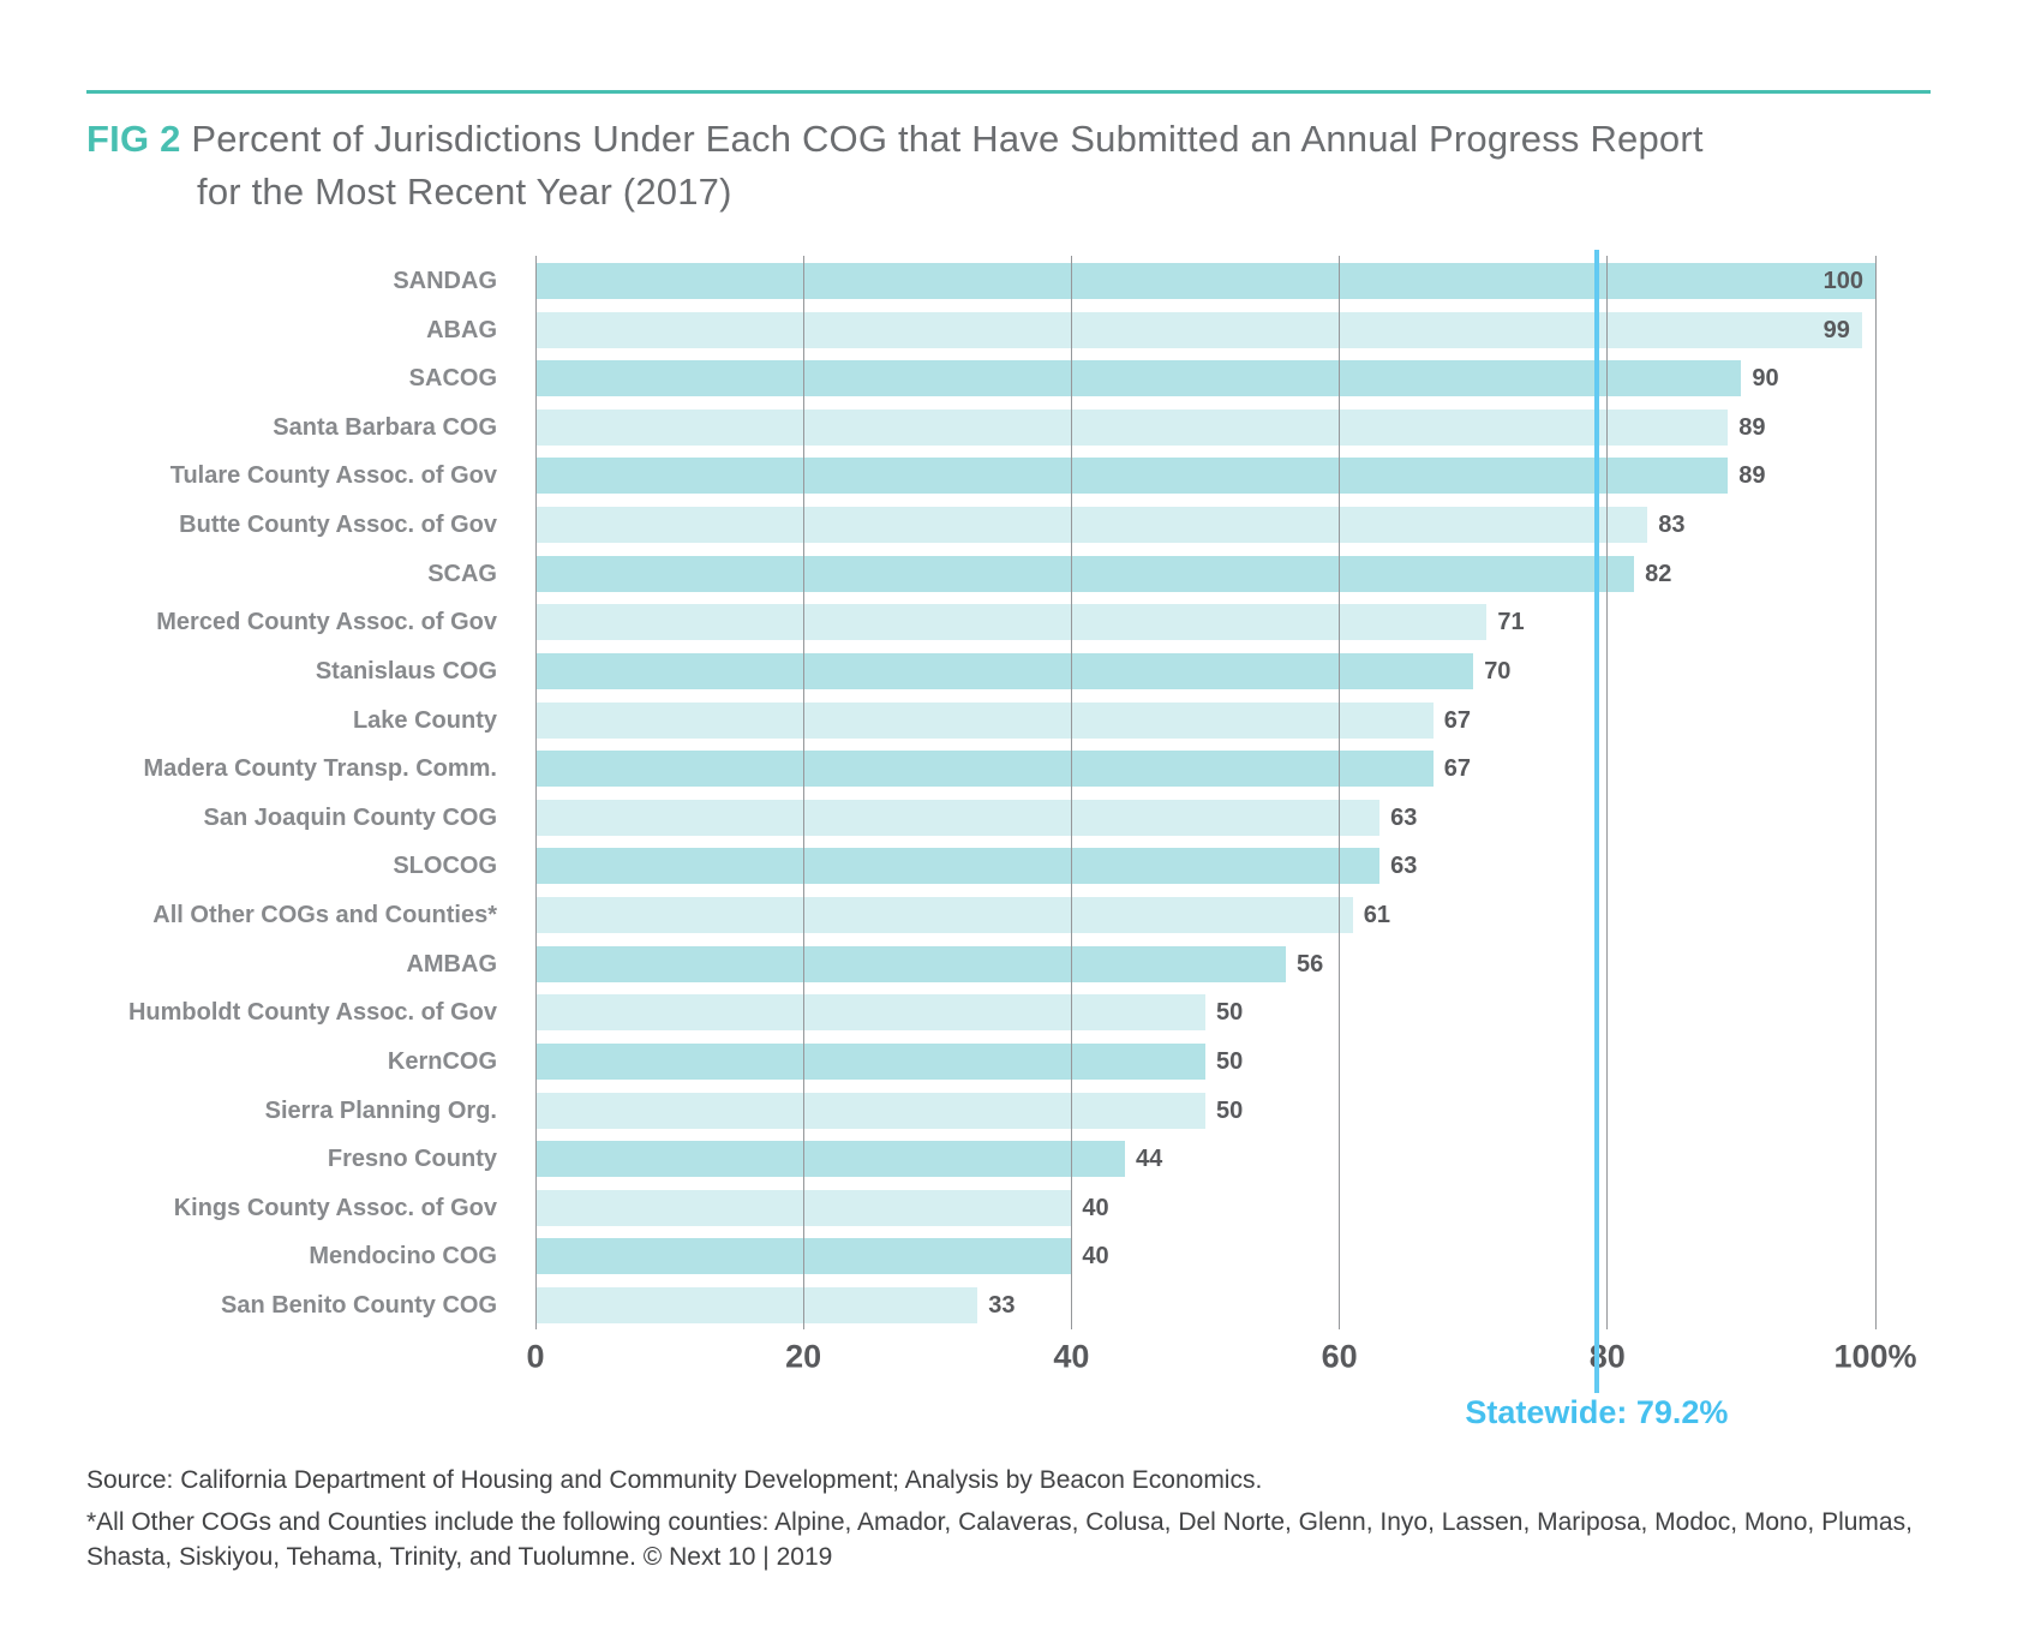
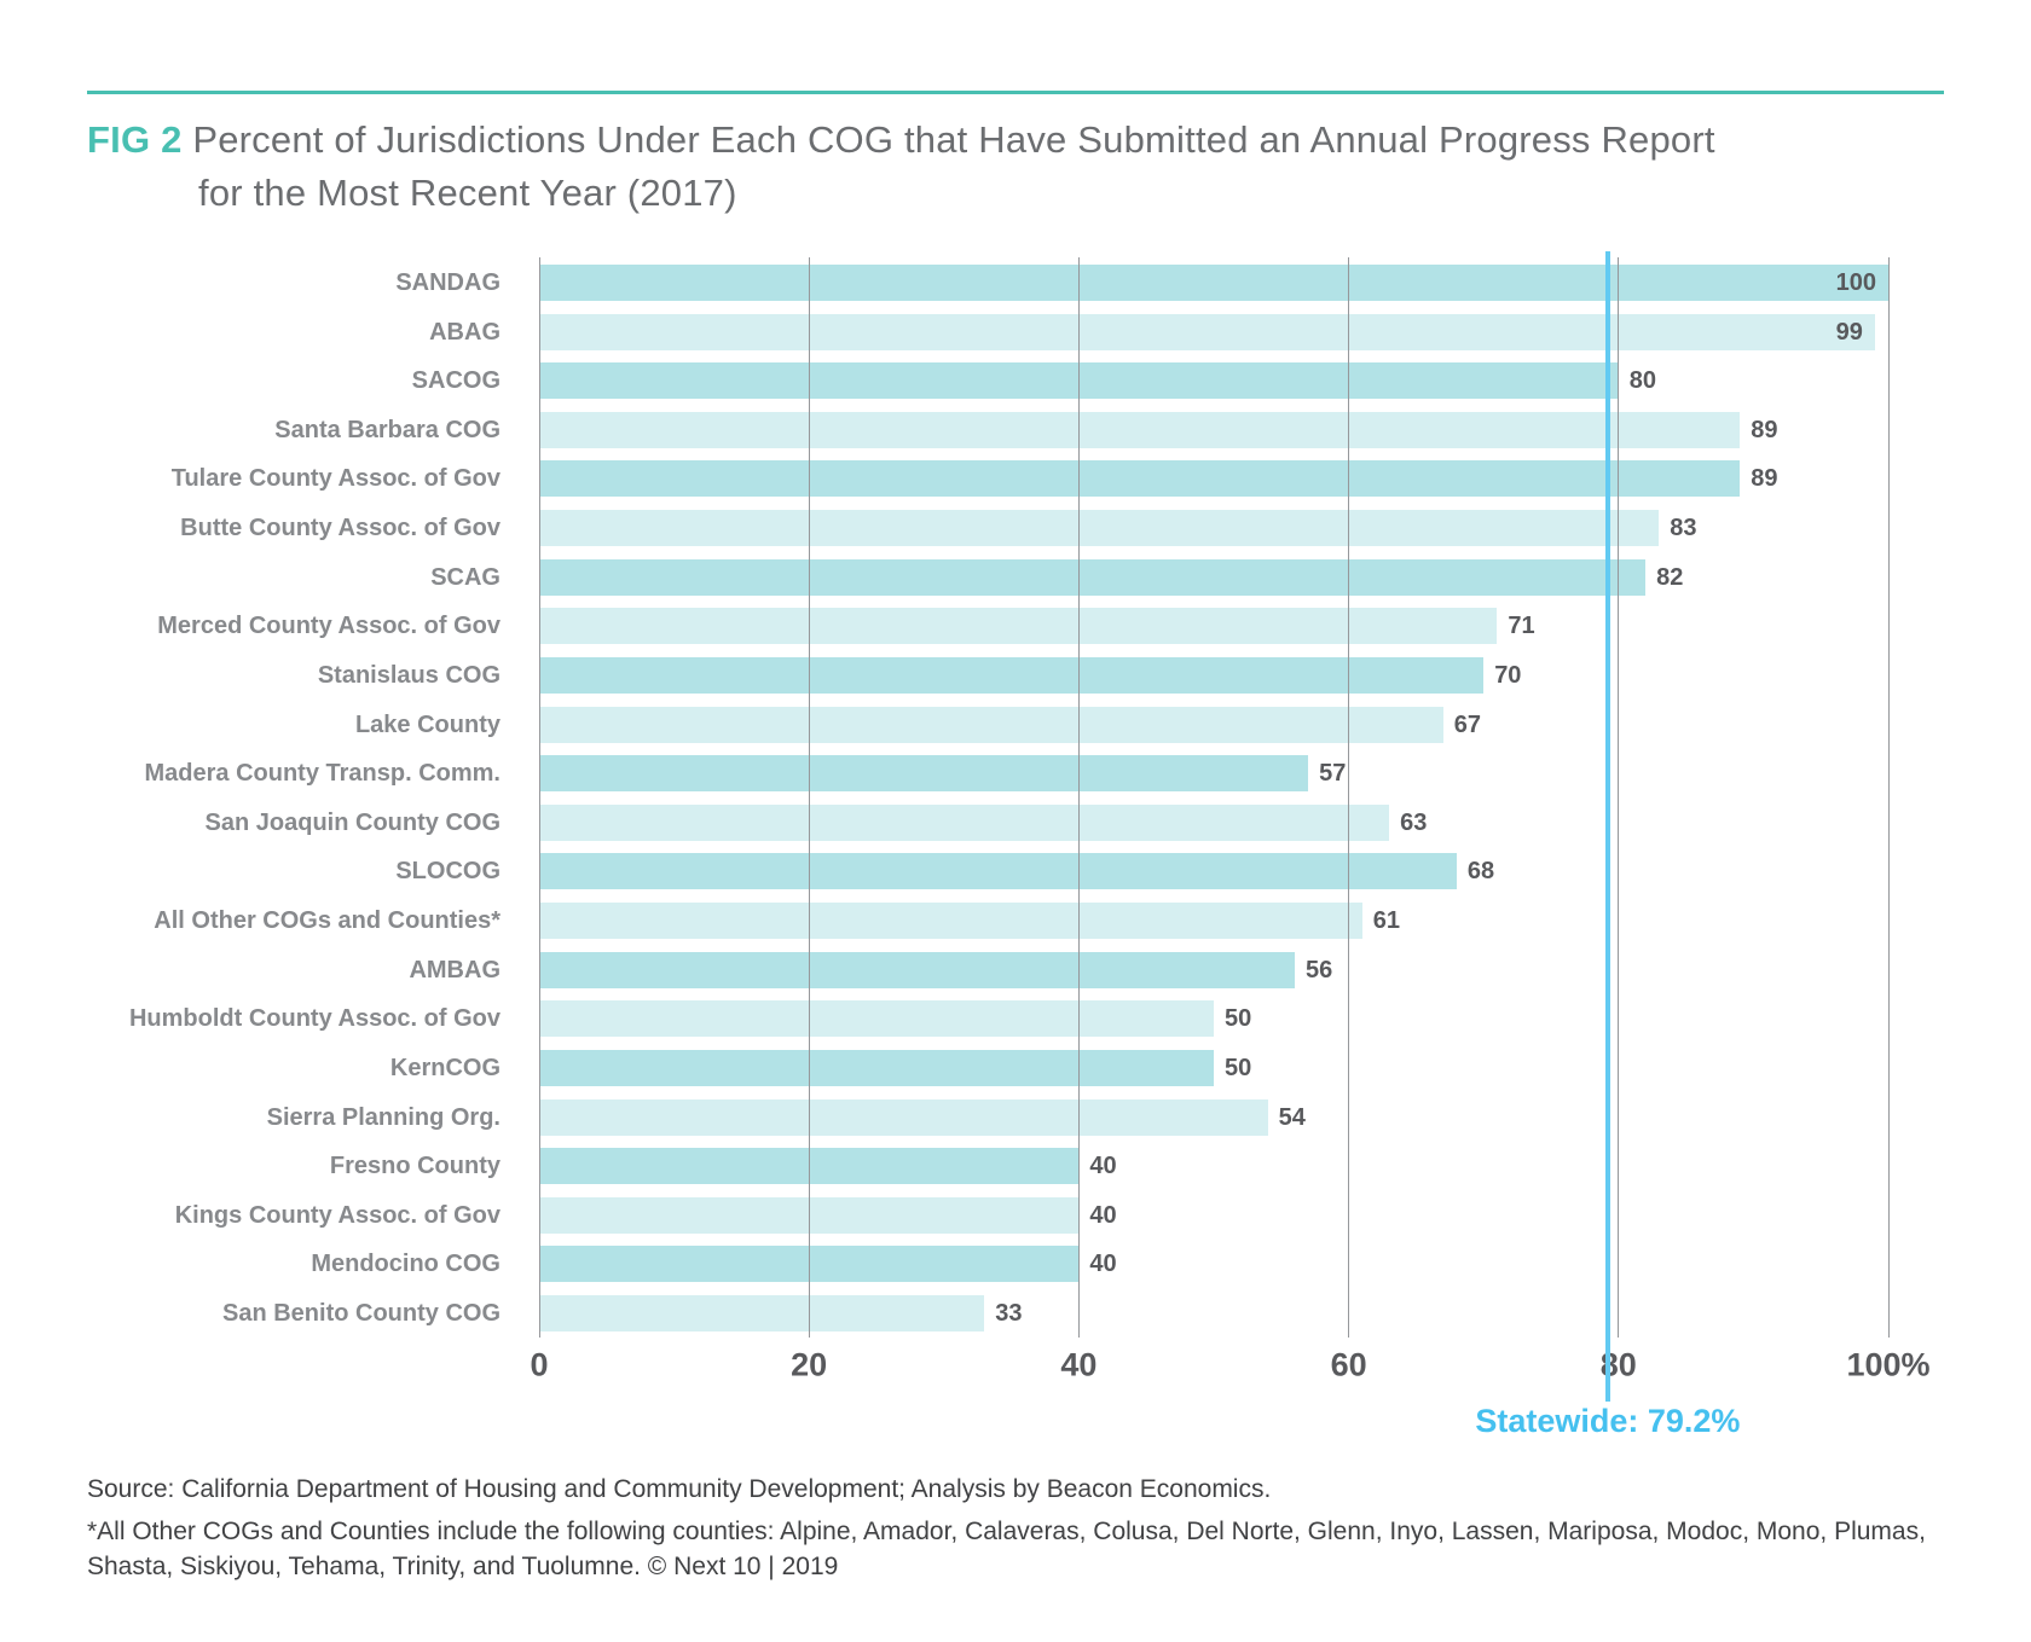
SACOG: 90 -> 80
Madera County Transp. Comm.: 67 -> 57
SLOCOG: 63 -> 68
Sierra Planning Org.: 50 -> 54
Fresno County: 44 -> 40
